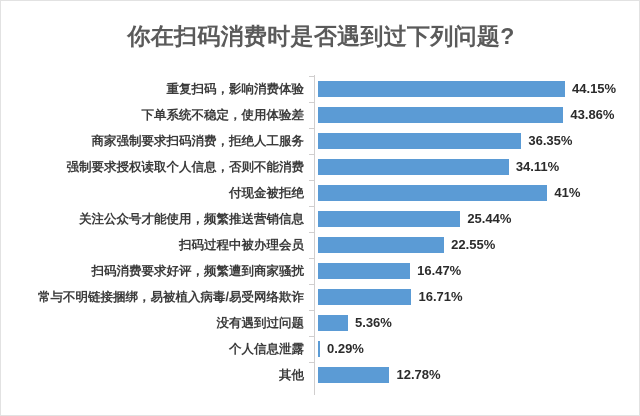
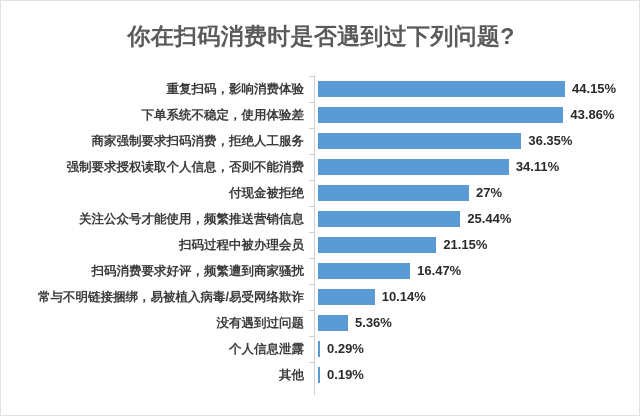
付现金被拒绝: 41% -> 27%
扫码过程中被办理会员: 22.55% -> 21.15%
常与不明链接捆绑，易被植入病毒/易受网络欺诈: 16.71% -> 10.14%
其他: 12.78% -> 0.19%
